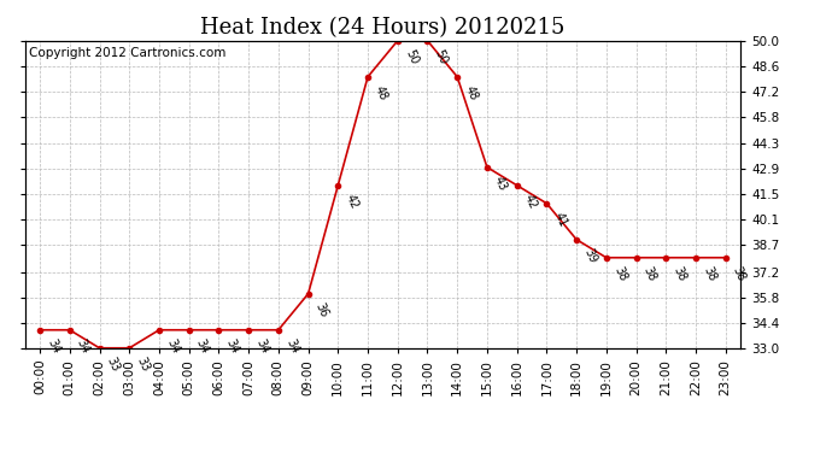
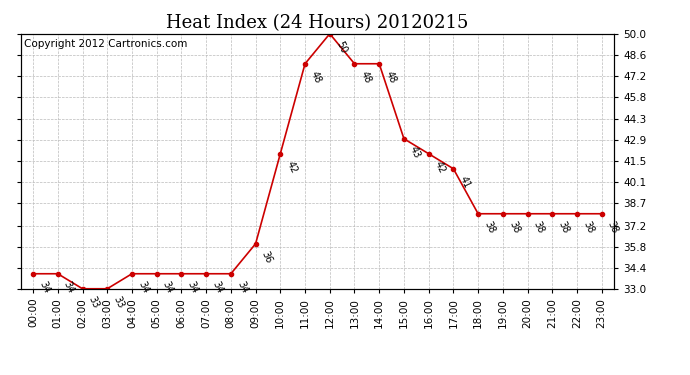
13:00: 50 -> 48
18:00: 39 -> 38
